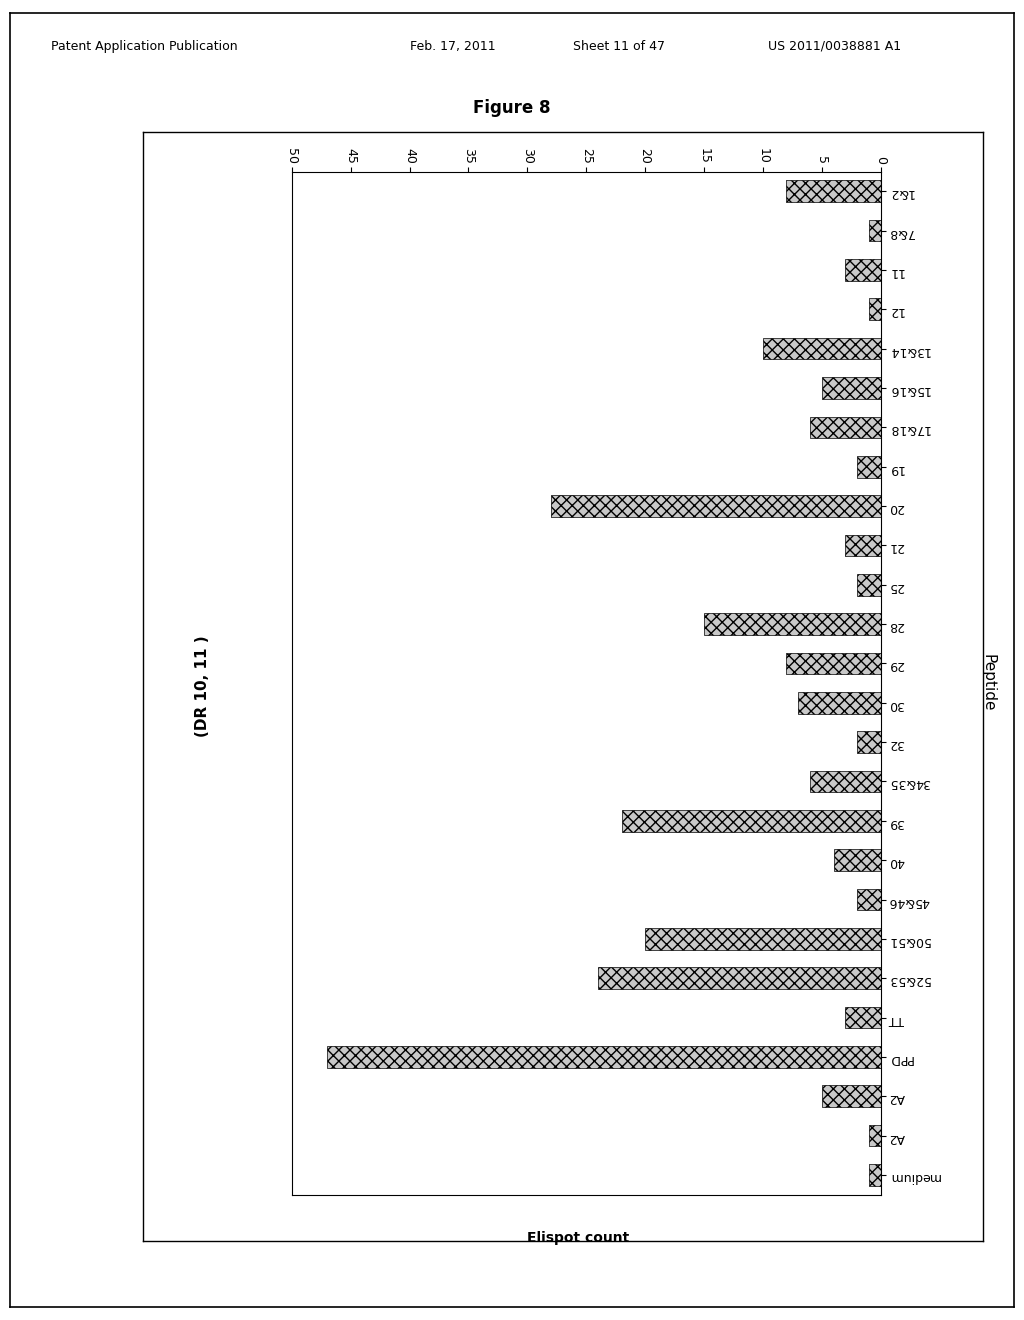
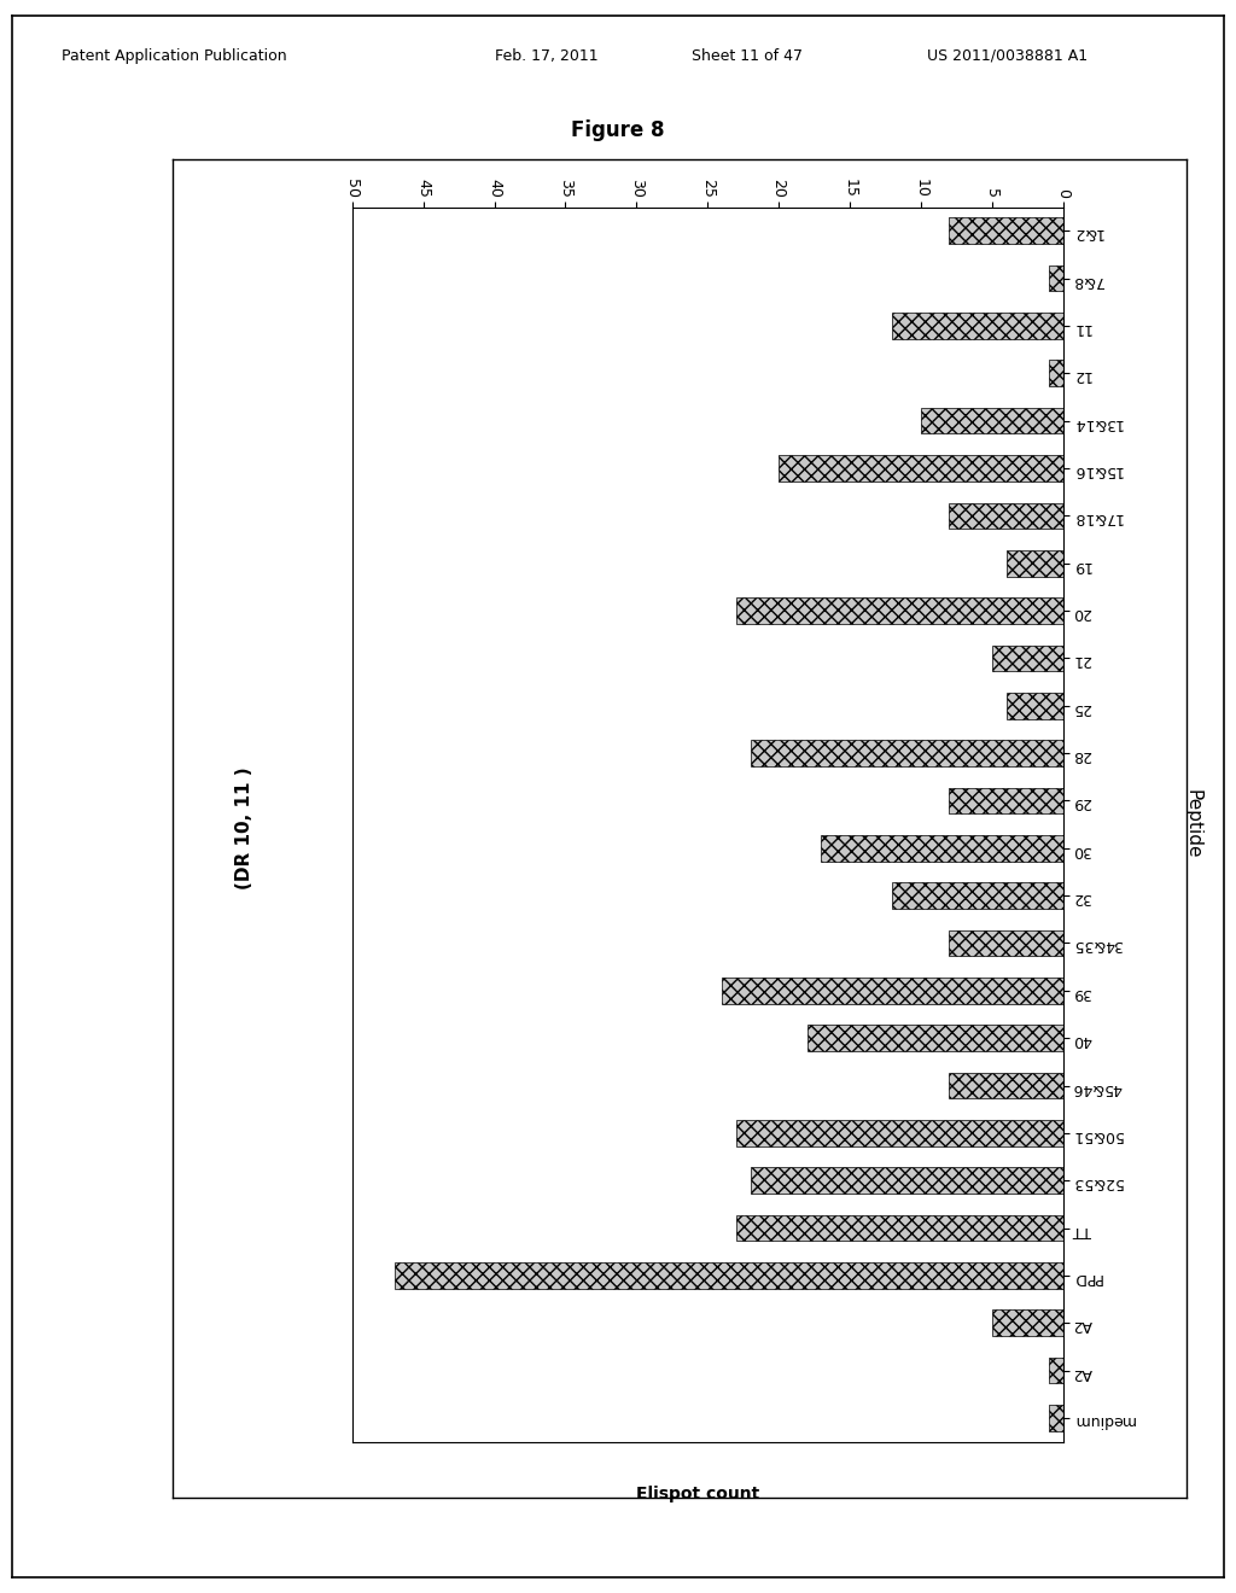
11: 3 -> 12
15&16: 5 -> 20
17&18: 6 -> 8
19: 2 -> 4
20: 28 -> 23
21: 3 -> 5
25: 2 -> 4
28: 15 -> 22
30: 7 -> 17
32: 2 -> 12
34&35: 6 -> 8
39: 22 -> 24
40: 4 -> 18
45&46: 2 -> 8
50&51: 20 -> 23
52&53: 24 -> 22
TT: 3 -> 23
